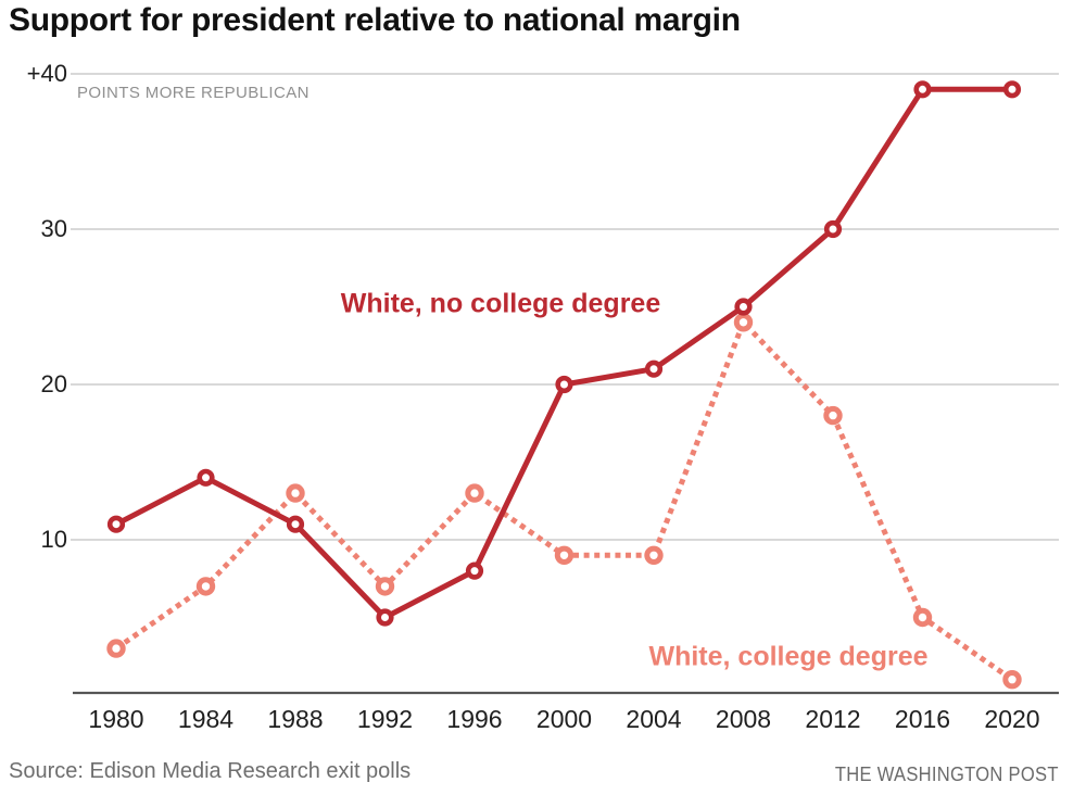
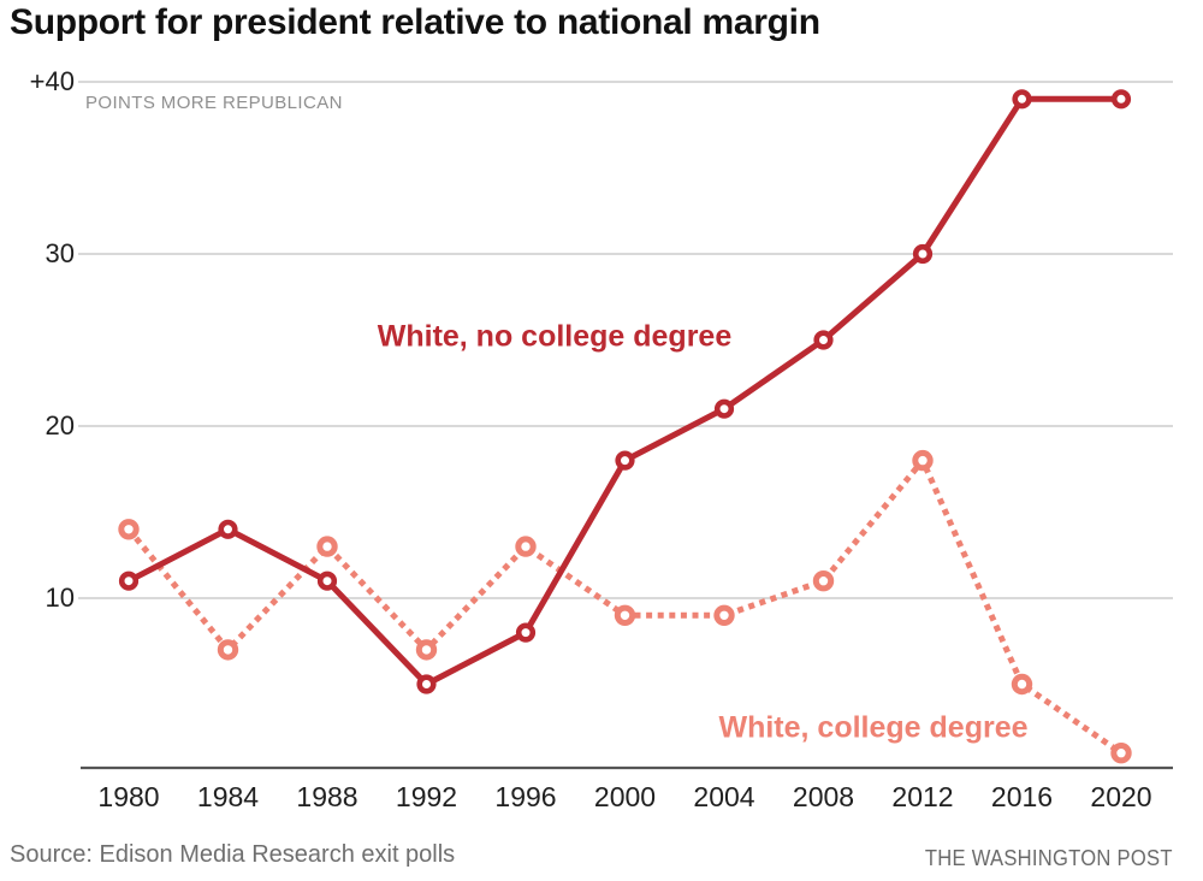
White, college degree/1980: 3 -> 14
White, no college degree/2000: 20 -> 18
White, college degree/2008: 24 -> 11
